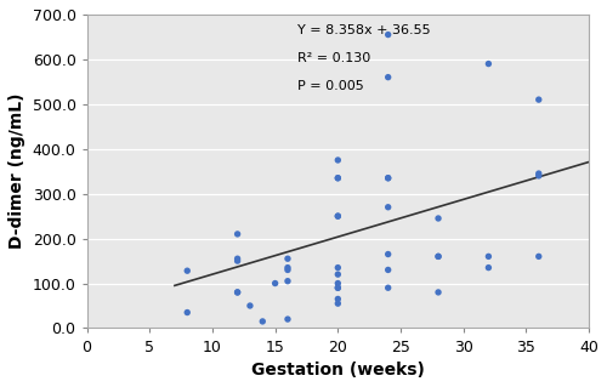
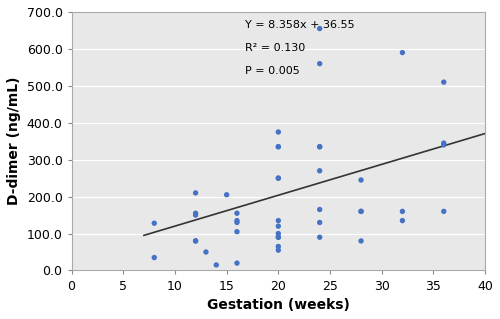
15: 100 -> 205
